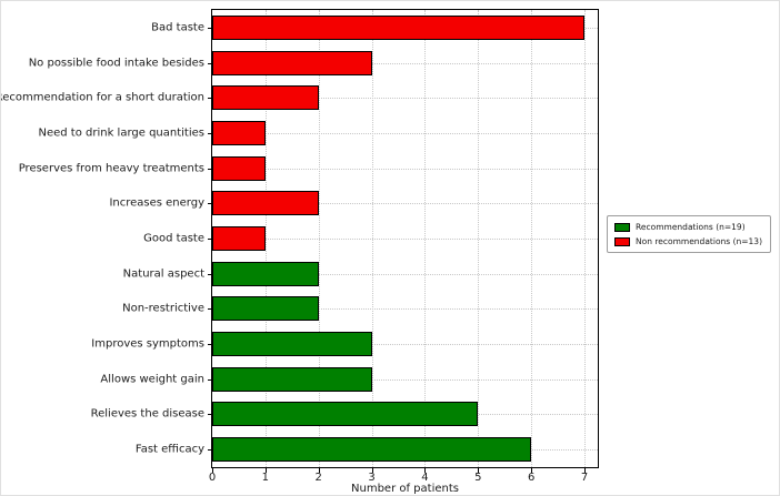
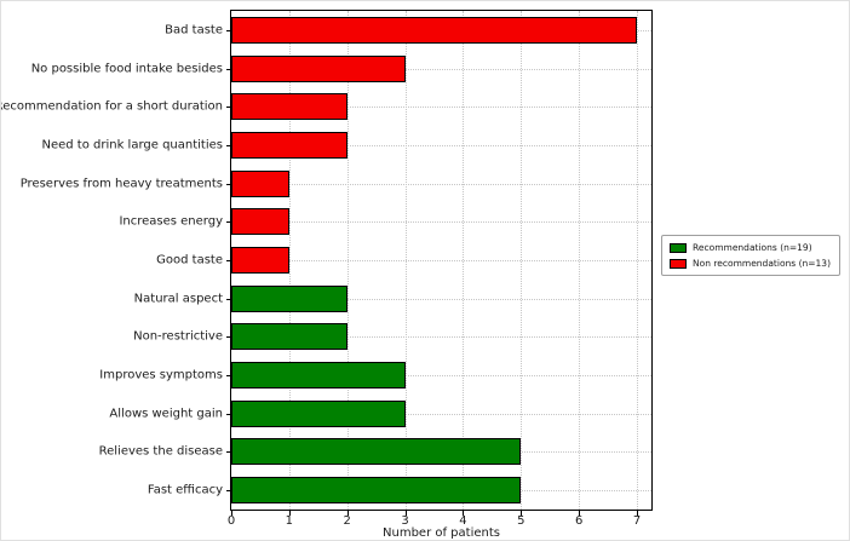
Need to drink large quantities: 1 -> 2
Increases energy: 2 -> 1
Fast efficacy: 6 -> 5
